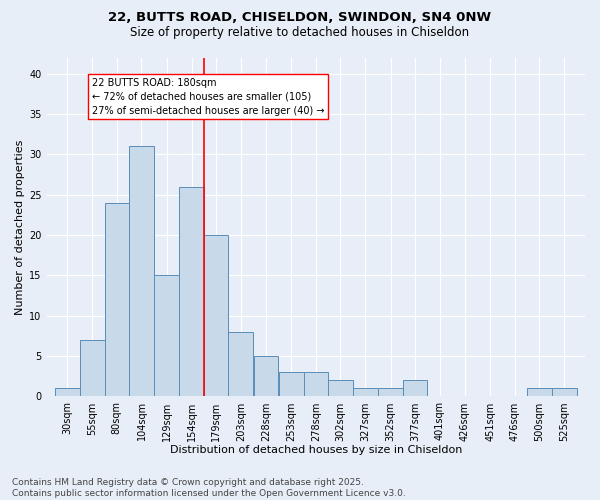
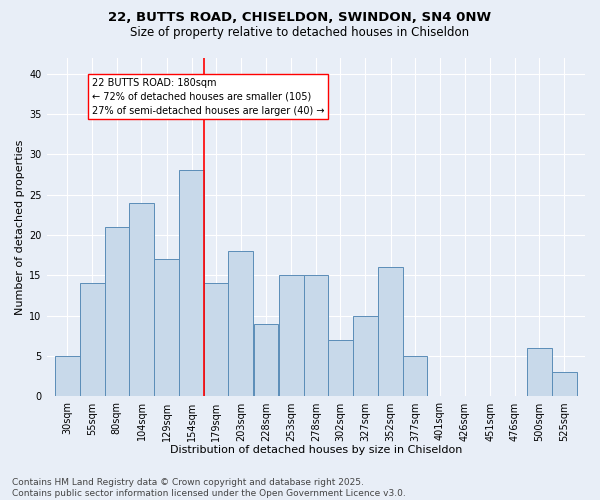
30sqm: 1 -> 5
55sqm: 7 -> 14
80sqm: 24 -> 21
104sqm: 31 -> 24
129sqm: 15 -> 17
154sqm: 26 -> 28
179sqm: 20 -> 14
203sqm: 8 -> 18
228sqm: 5 -> 9
253sqm: 3 -> 15
278sqm: 3 -> 15
302sqm: 2 -> 7
327sqm: 1 -> 10
352sqm: 1 -> 16
377sqm: 2 -> 5
500sqm: 1 -> 6
525sqm: 1 -> 3
